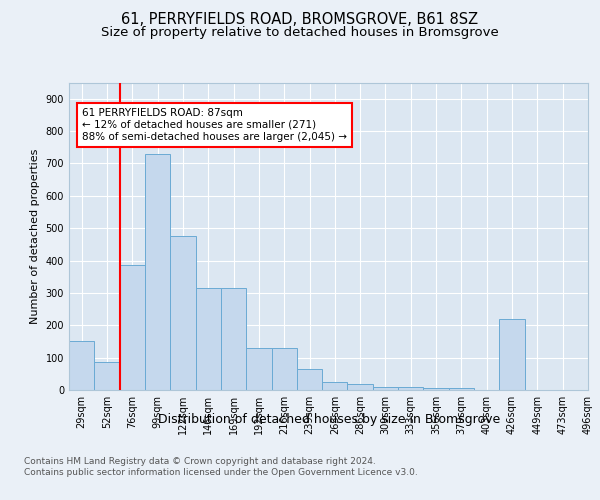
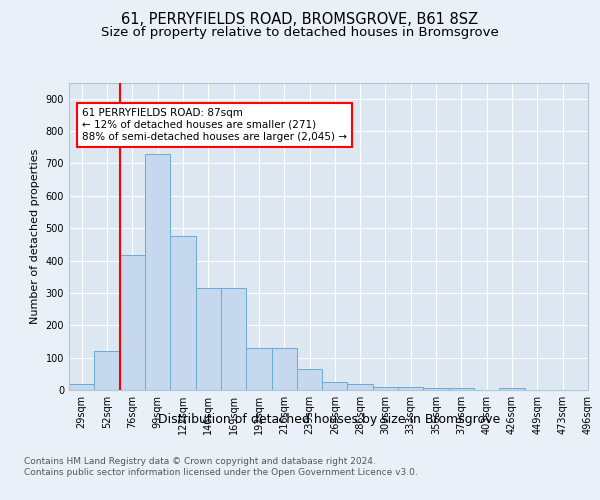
29sqm: 150 -> 18
52sqm: 85 -> 120
76sqm: 385 -> 417
426sqm: 220 -> 5
